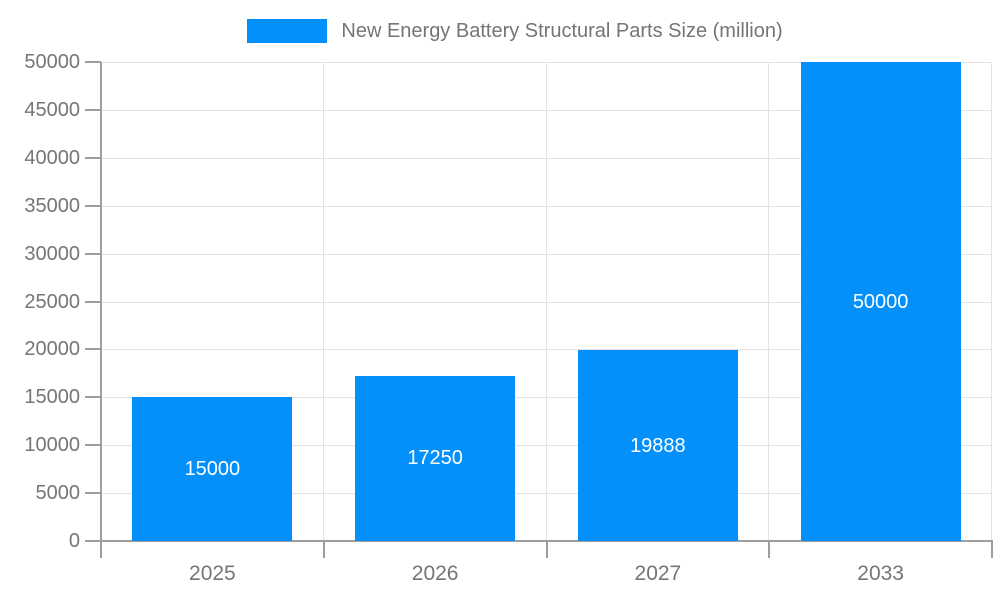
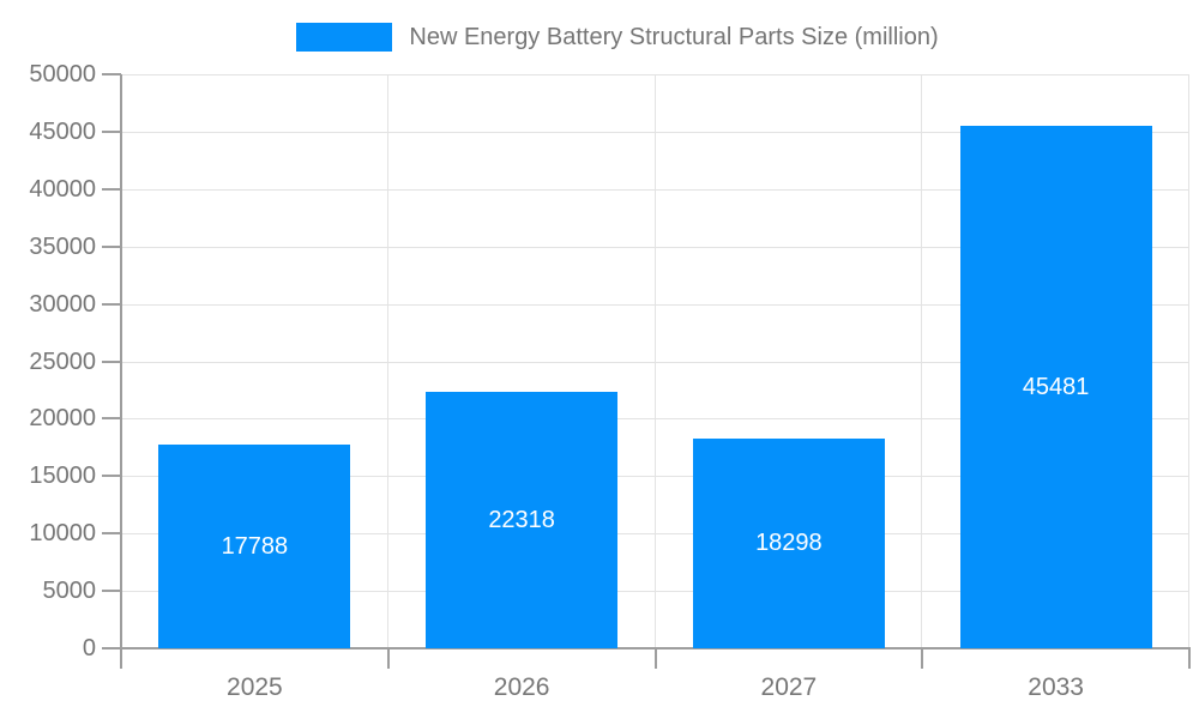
2025: 15000 -> 17788
2026: 17250 -> 22318
2027: 19888 -> 18298
2033: 50000 -> 45481
